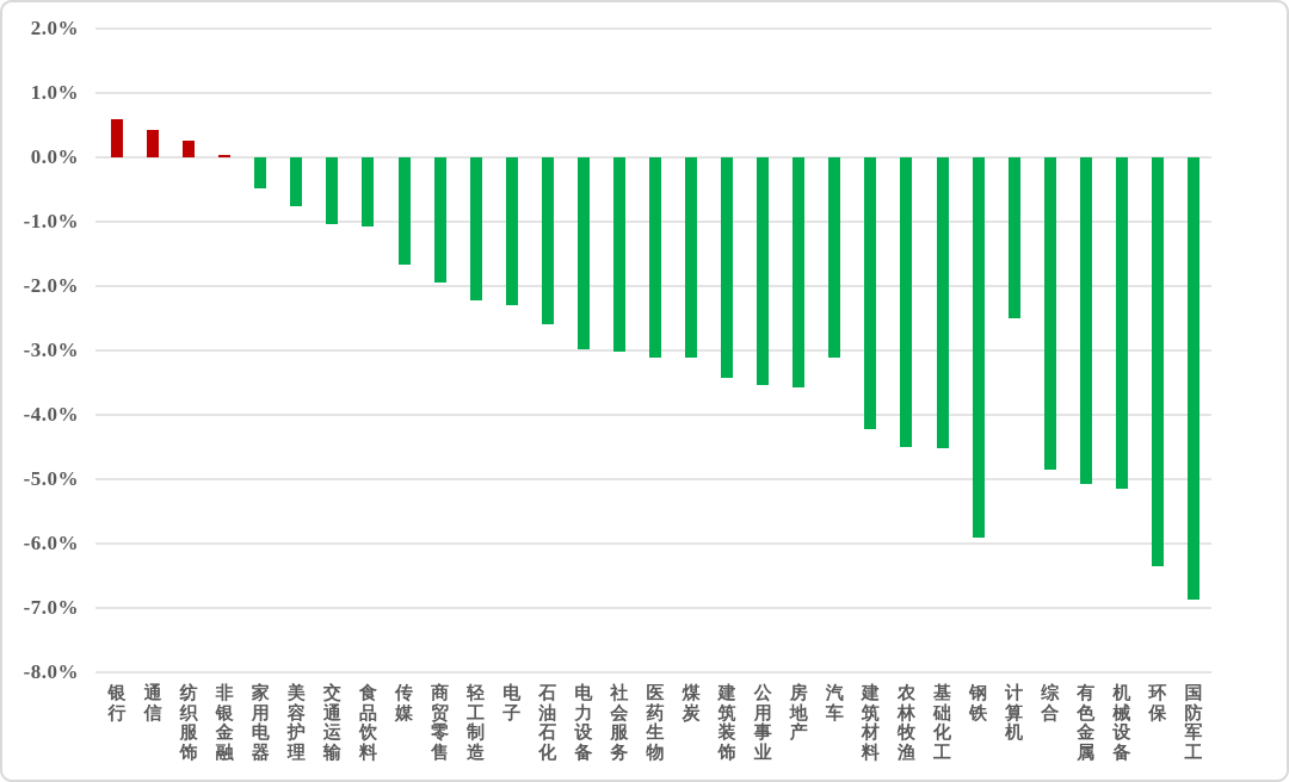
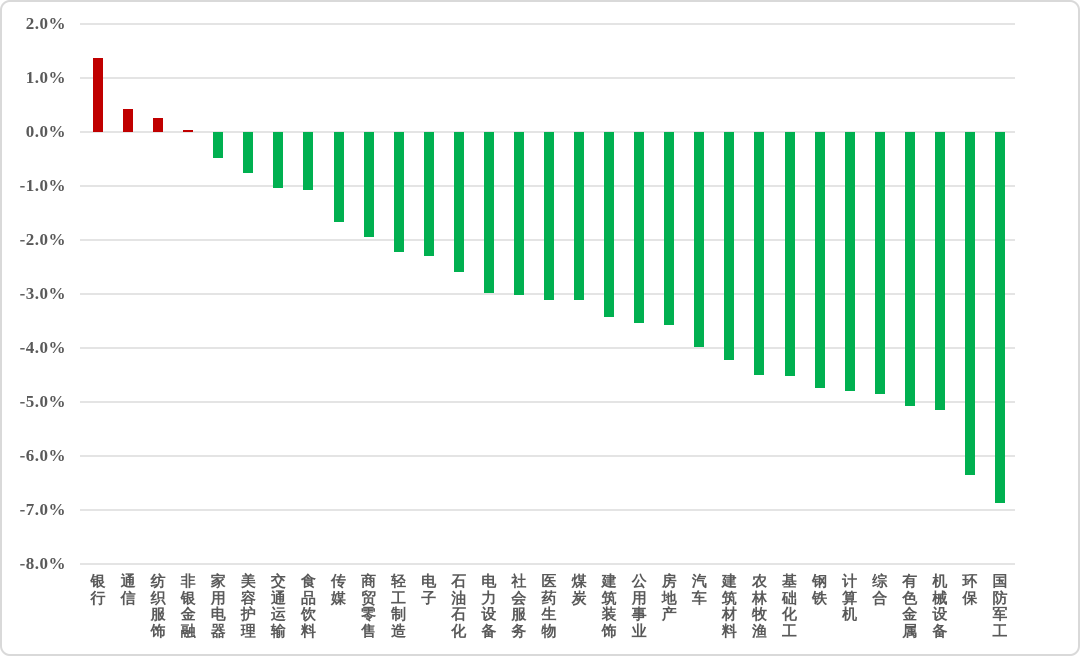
银行: 0.6% -> 1.4%
汽车: -3.1% -> -4.0%
钢铁: -5.9% -> -4.7%
计算机: -2.5% -> -4.8%
